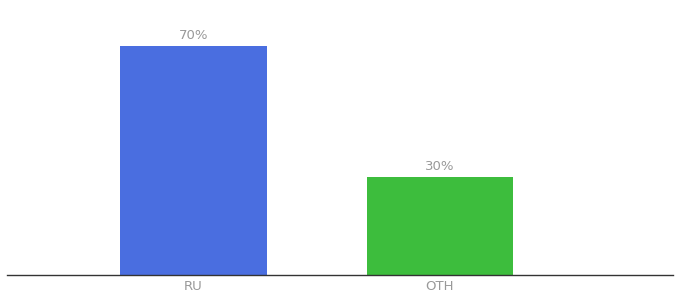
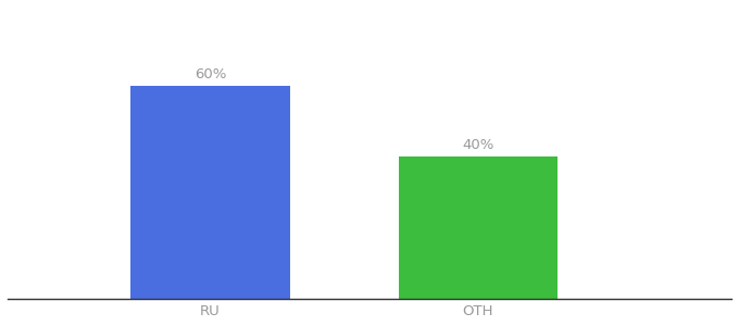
RU: 70% -> 60%
OTH: 30% -> 40%
